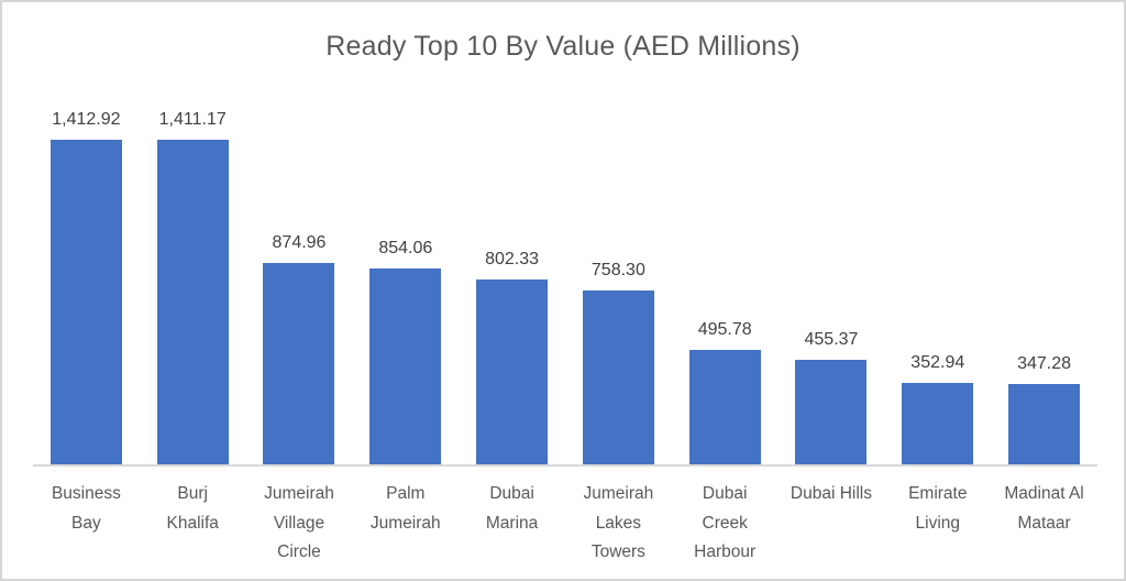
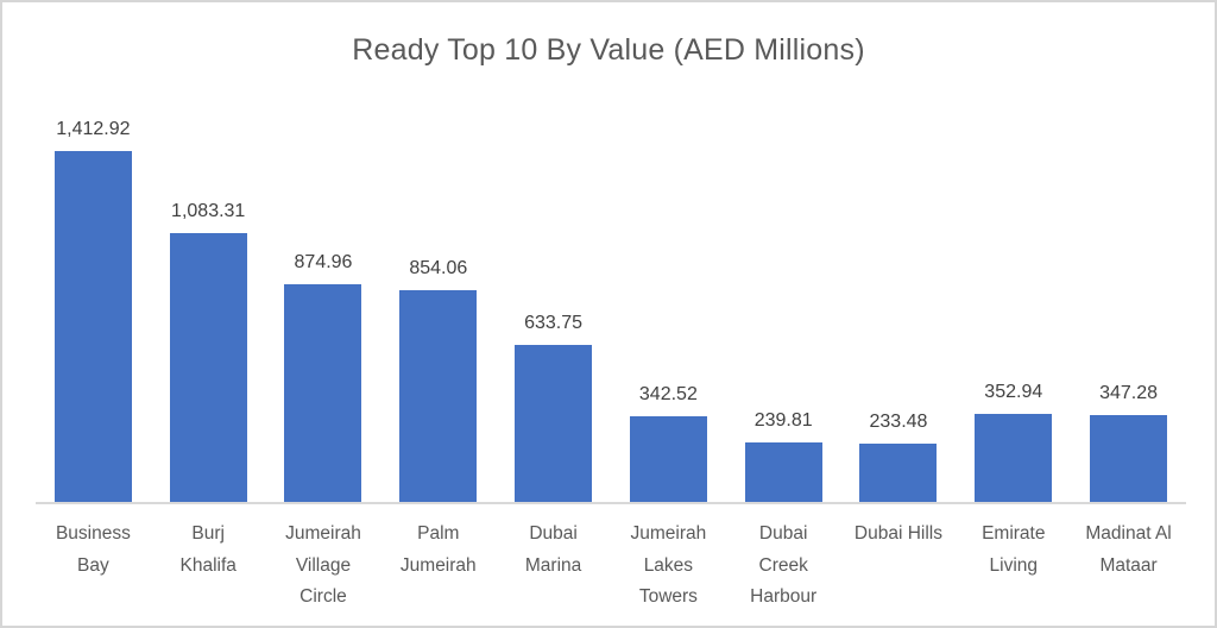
Burj Khalifa: 1,411.17 -> 1,083.31
Dubai Marina: 802.33 -> 633.75
Jumeirah Lakes Towers: 758.30 -> 342.52
Dubai Creek Harbour: 495.78 -> 239.81
Dubai Hills: 455.37 -> 233.48
